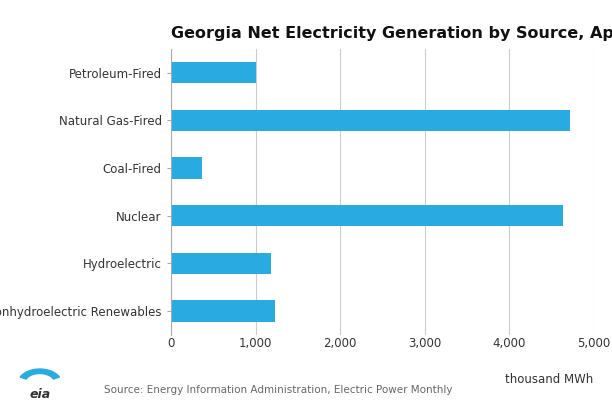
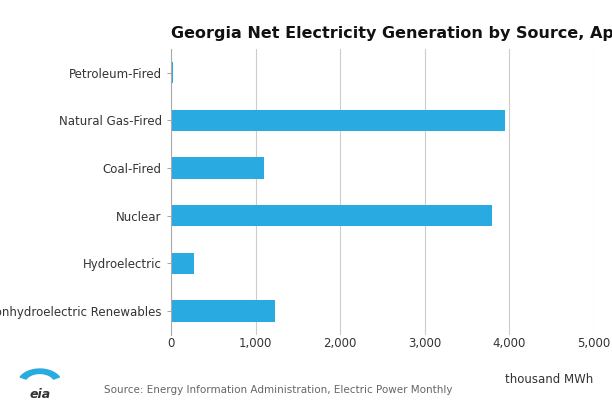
Petroleum-Fired: 1,000 -> 20
Natural Gas-Fired: 4,720 -> 3,950
Coal-Fired: 360 -> 1,100
Nuclear: 4,640 -> 3,800
Hydroelectric: 1,180 -> 270
